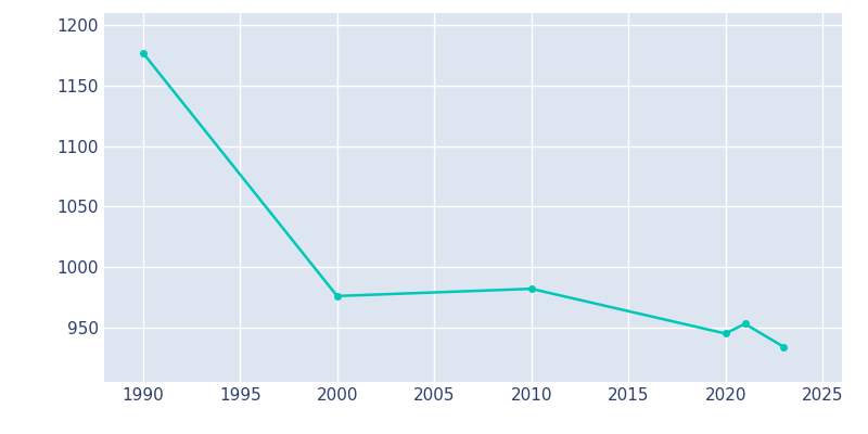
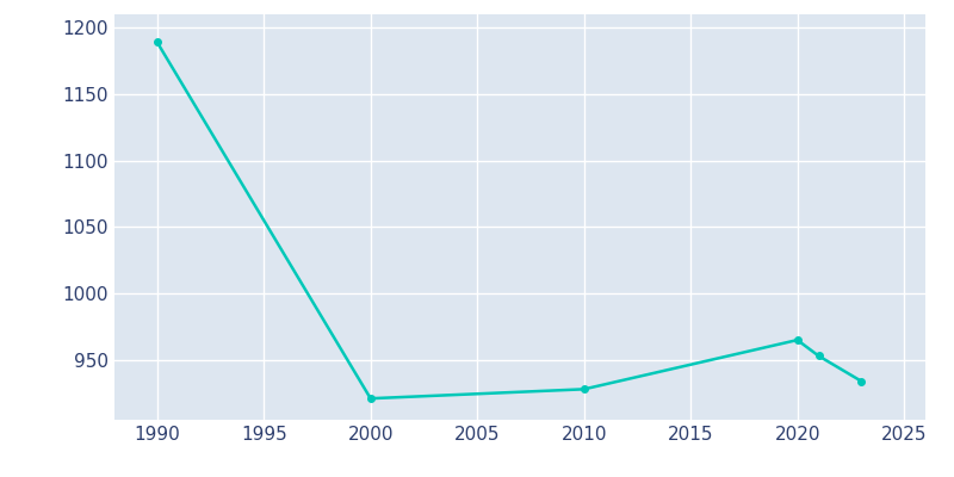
1990: 1177 -> 1189
2000: 976 -> 921
2010: 982 -> 928
2020: 945 -> 965
